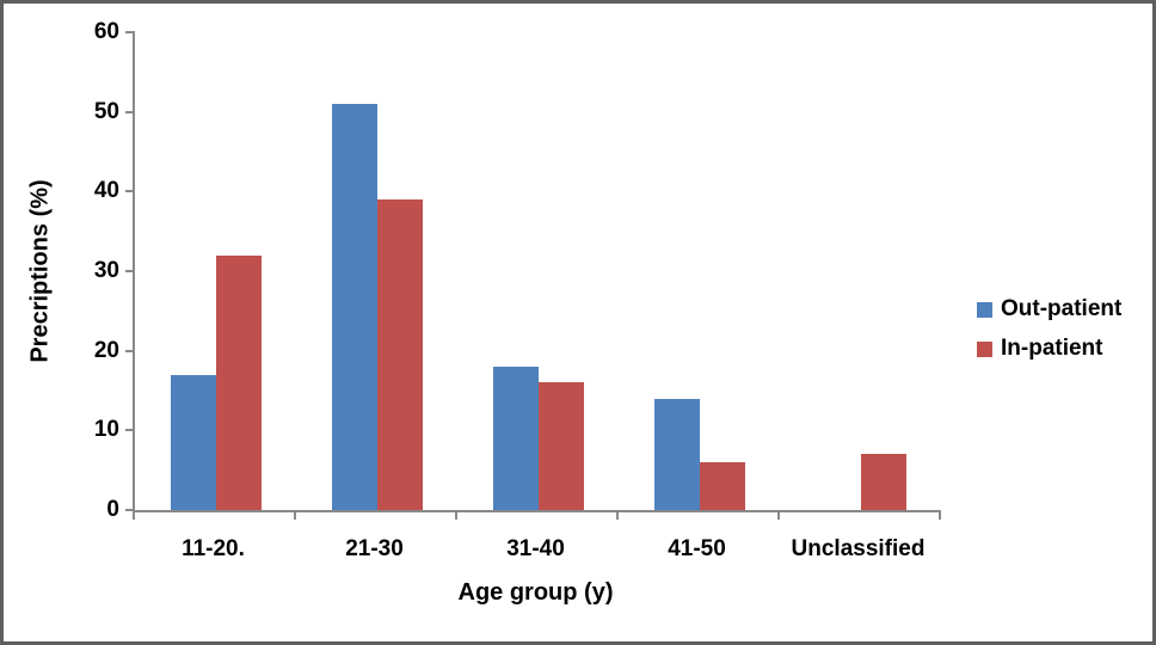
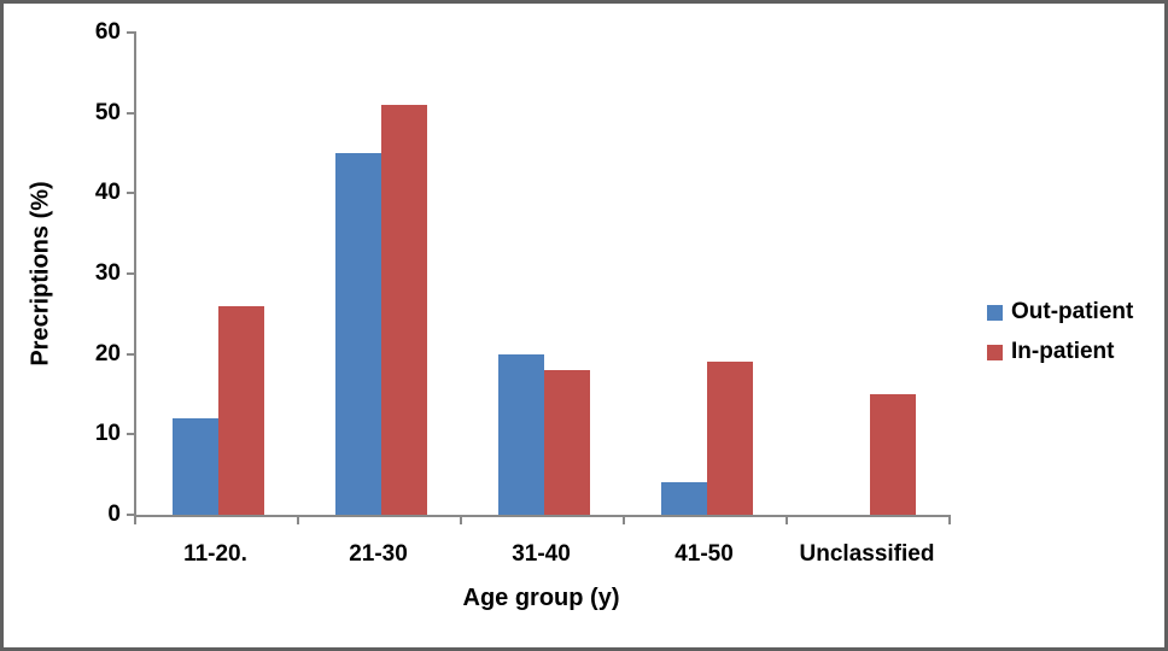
Out-patient/11-20.: 17 -> 12
In-patient/11-20.: 32 -> 26
Out-patient/21-30: 51 -> 45
In-patient/21-30: 39 -> 51
Out-patient/31-40: 18 -> 20
In-patient/31-40: 16 -> 18
Out-patient/41-50: 14 -> 4
In-patient/41-50: 6 -> 19
In-patient/Unclassified: 7 -> 15
